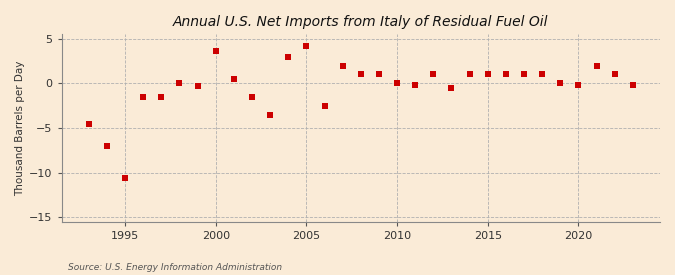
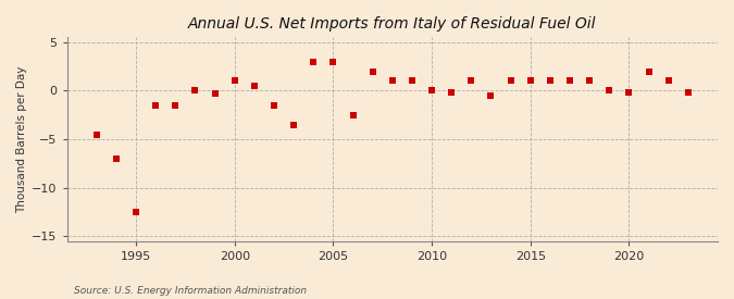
1995: -10.6 -> -12.5
2000: 3.6 -> 1.0
2005: 4.2 -> 3.0
